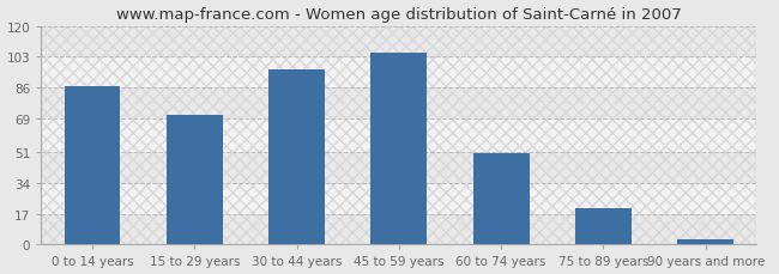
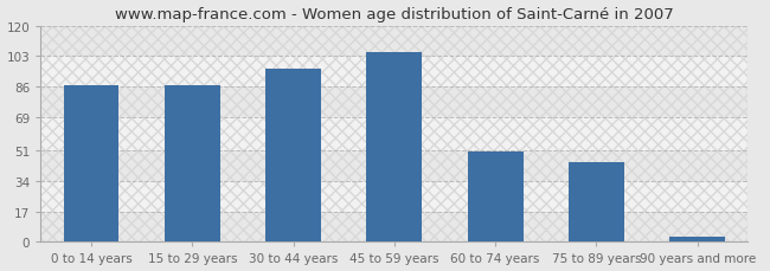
15 to 29 years: 71 -> 87
75 to 89 years: 20 -> 44
